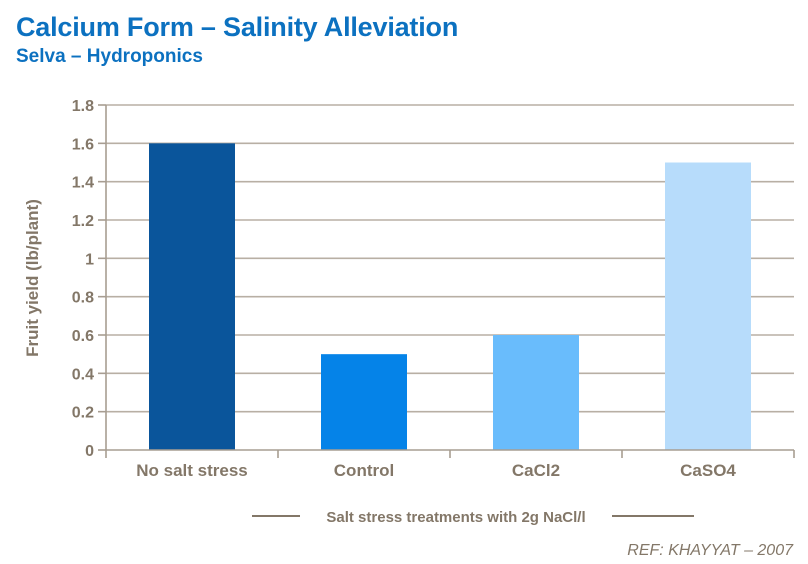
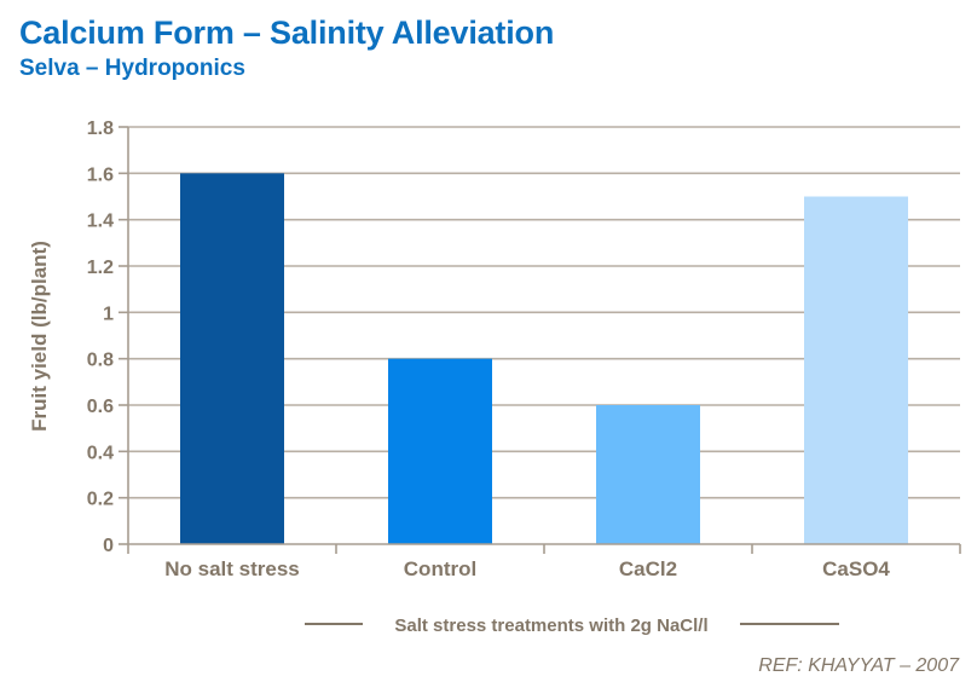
Control: 0.5 -> 0.8
